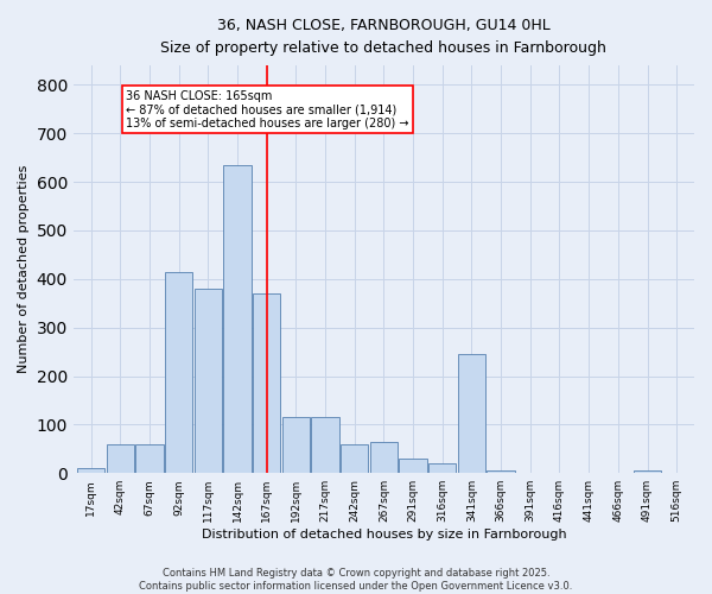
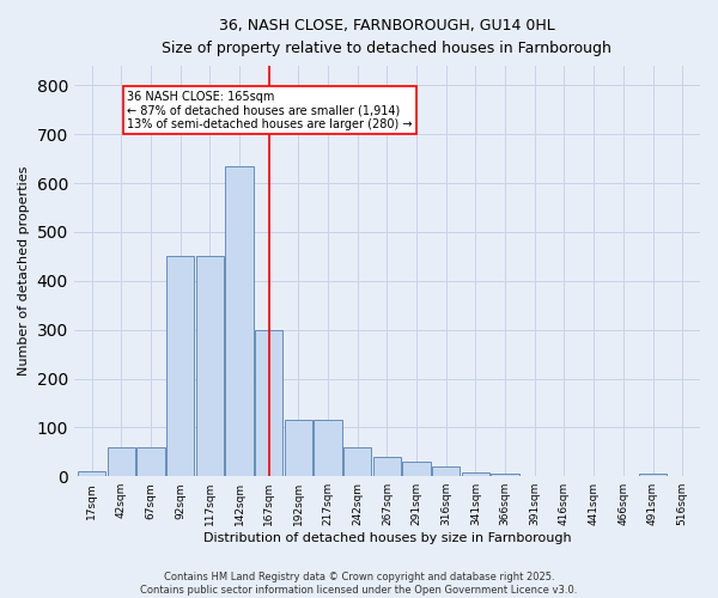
92sqm: 415 -> 450
117sqm: 380 -> 450
167sqm: 370 -> 300
267sqm: 65 -> 40
341sqm: 245 -> 8
